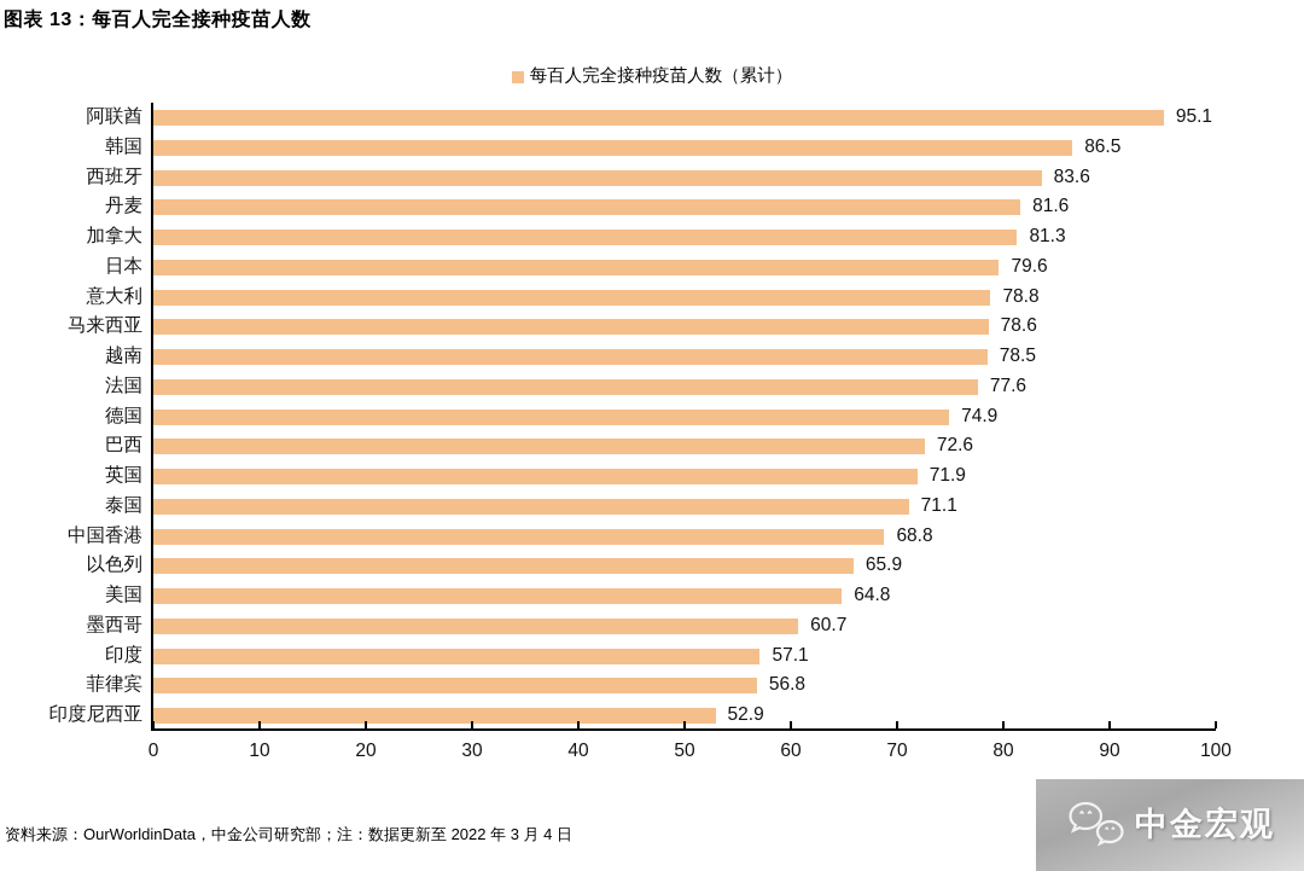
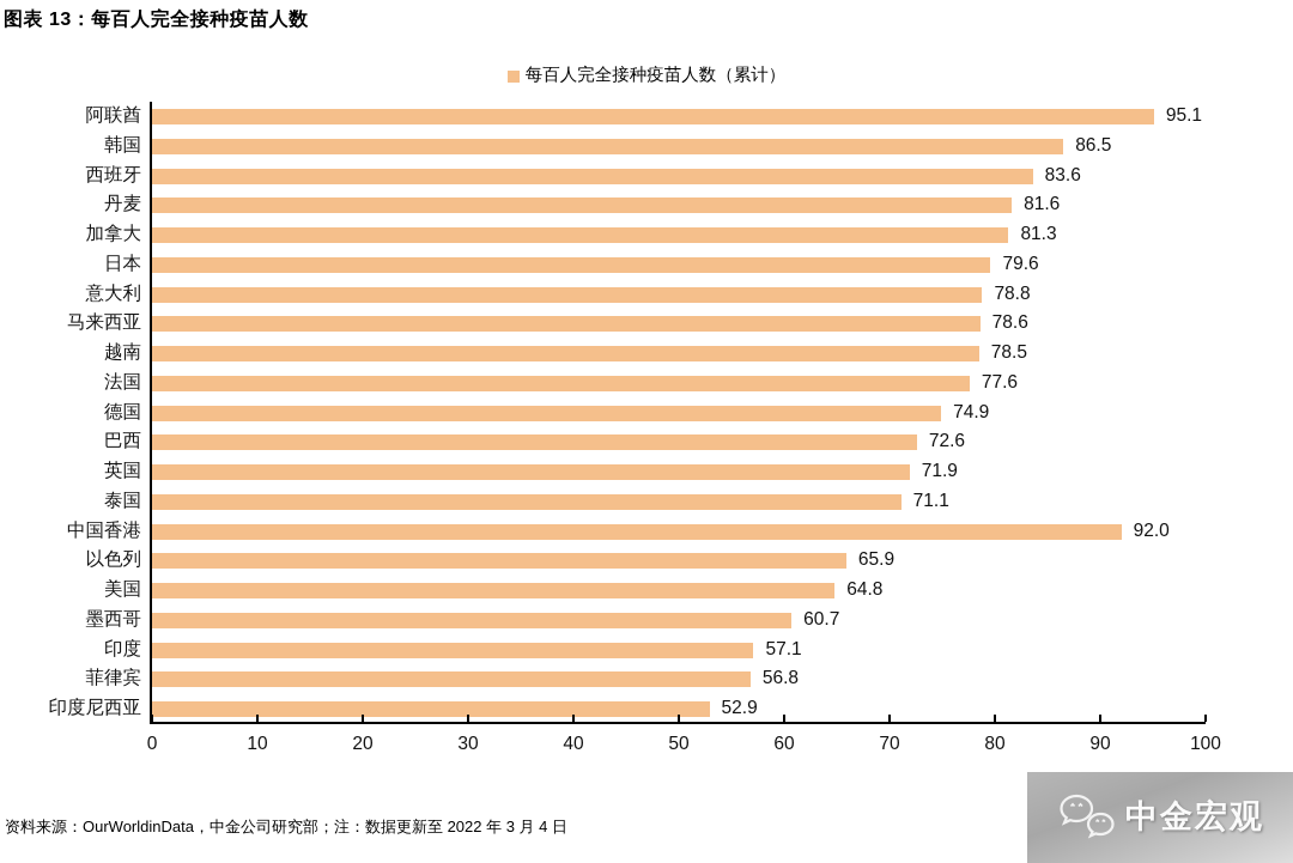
中国香港: 68.8 -> 92.0
